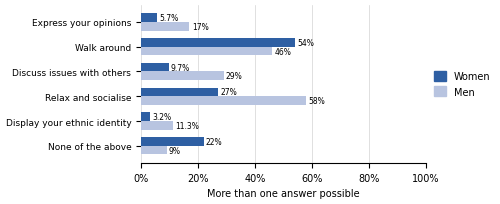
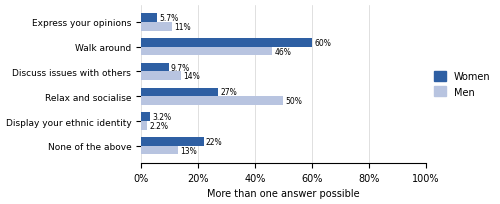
Men/Express your opinions: 17% -> 11%
Women/Walk around: 54% -> 60%
Men/Discuss issues with others: 29% -> 14%
Men/Relax and socialise: 58% -> 50%
Men/Display your ethnic identity: 11.3% -> 2.2%
Men/None of the above: 9% -> 13%
